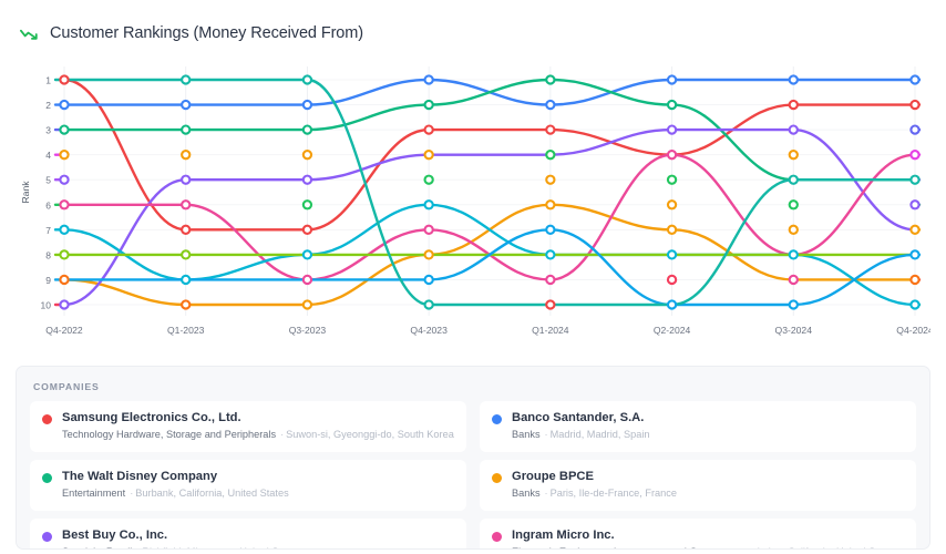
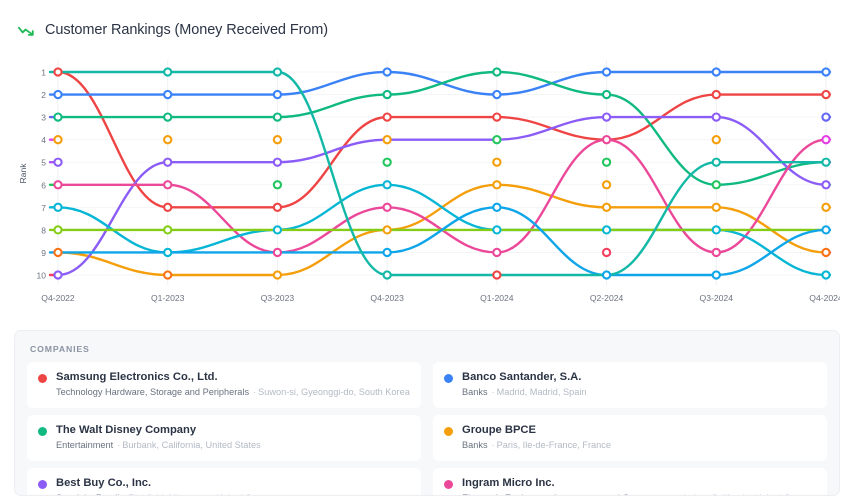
The Walt Disney Company/Q3-2024: 5 -> 6
Groupe BPCE/Q3-2024: 9 -> 7
Ingram Micro Inc./Q3-2024: 8 -> 9
Best Buy Co., Inc./Q4-2024: 7 -> 6
